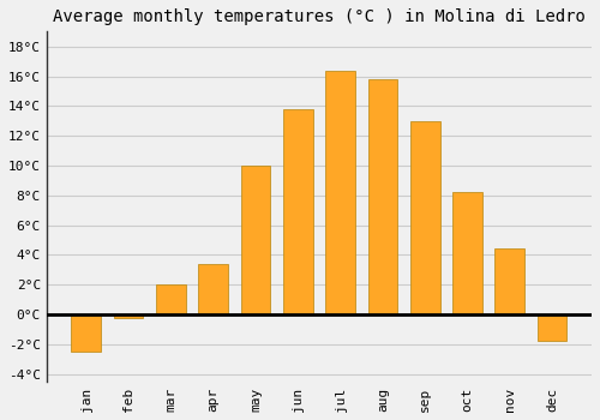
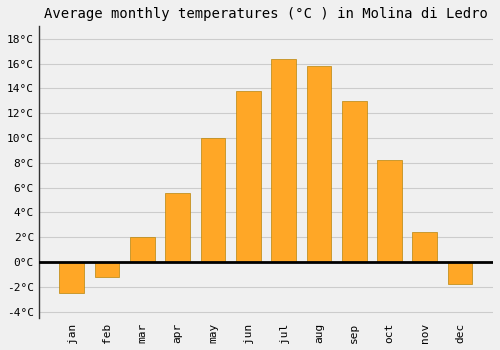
feb: -0.2°C -> -1.2°C
apr: 3.4°C -> 5.6°C
nov: 4.4°C -> 2.4°C
